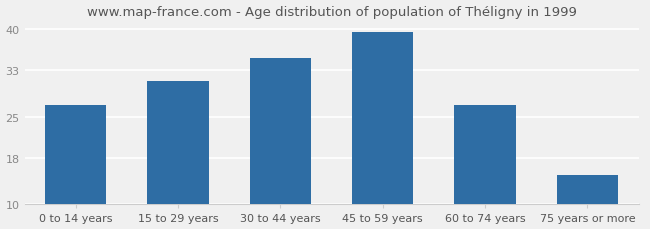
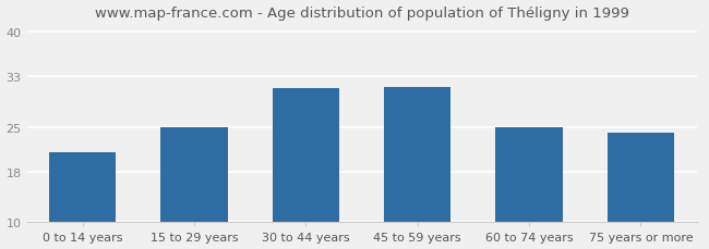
0 to 14 years: 27.0 -> 21.0
15 to 29 years: 31.0 -> 25.0
30 to 44 years: 35.0 -> 31.0
45 to 59 years: 39.5 -> 31.2
60 to 74 years: 27.0 -> 25.0
75 years or more: 15.0 -> 24.0
